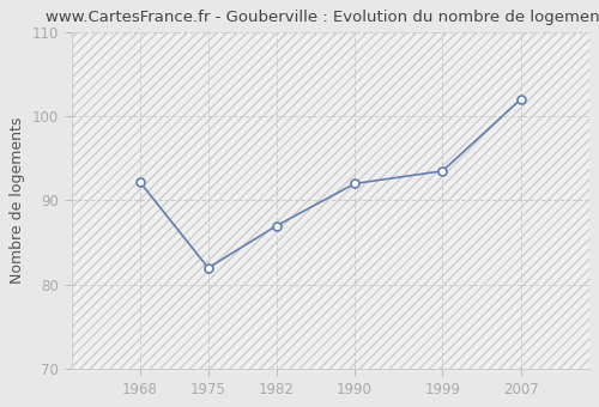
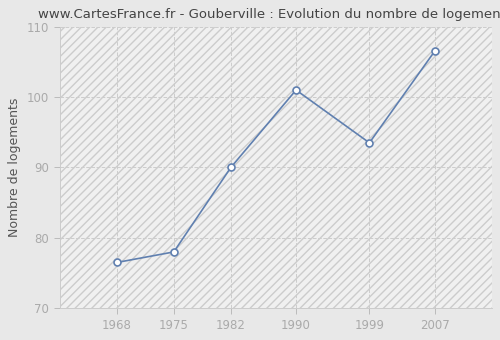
1968: 92.2 -> 76.5
1975: 82.0 -> 78.0
1982: 87.0 -> 90.0
1990: 92.0 -> 101.0
2007: 102.0 -> 106.5
